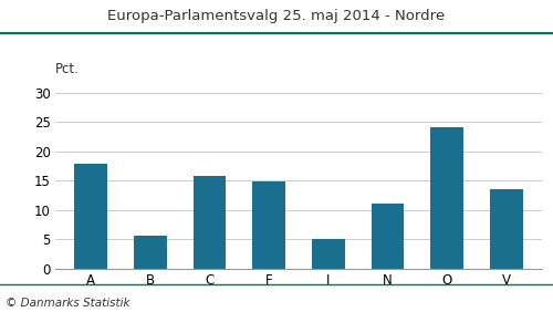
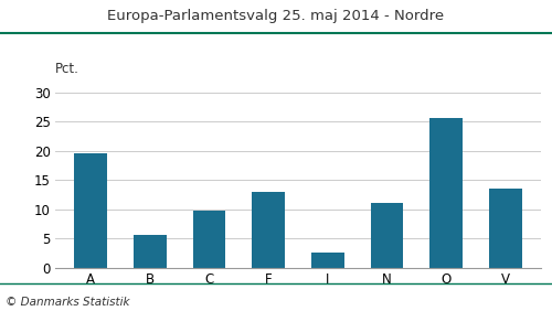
A: 17.8 -> 19.5
C: 15.8 -> 9.8
F: 14.8 -> 12.9
I: 5.0 -> 2.5
O: 24.2 -> 25.7
